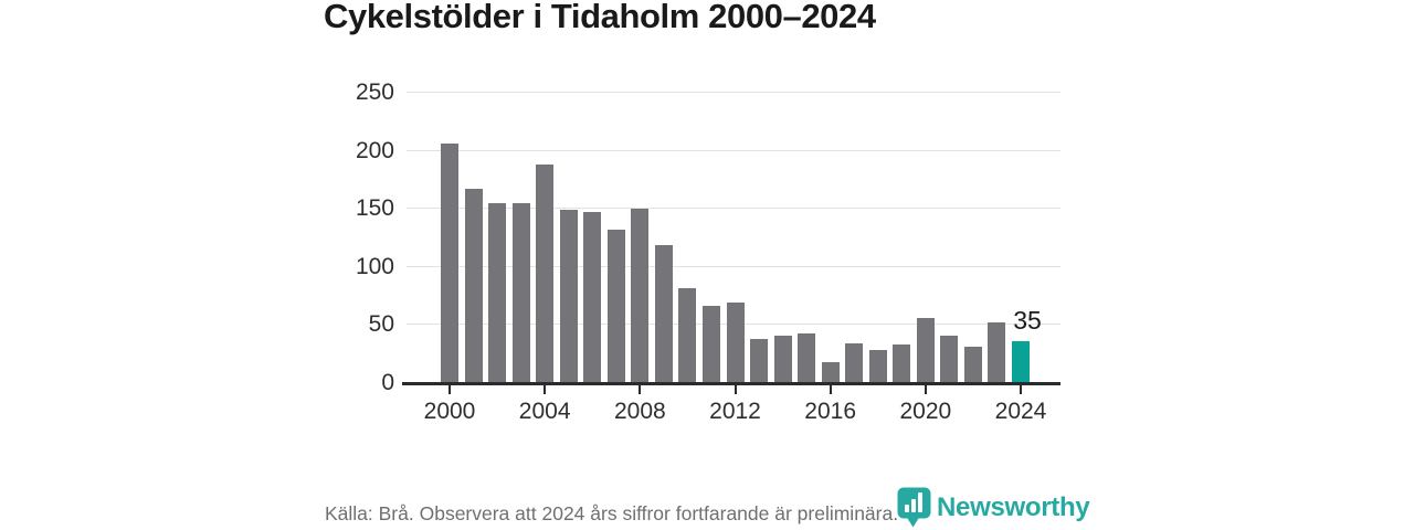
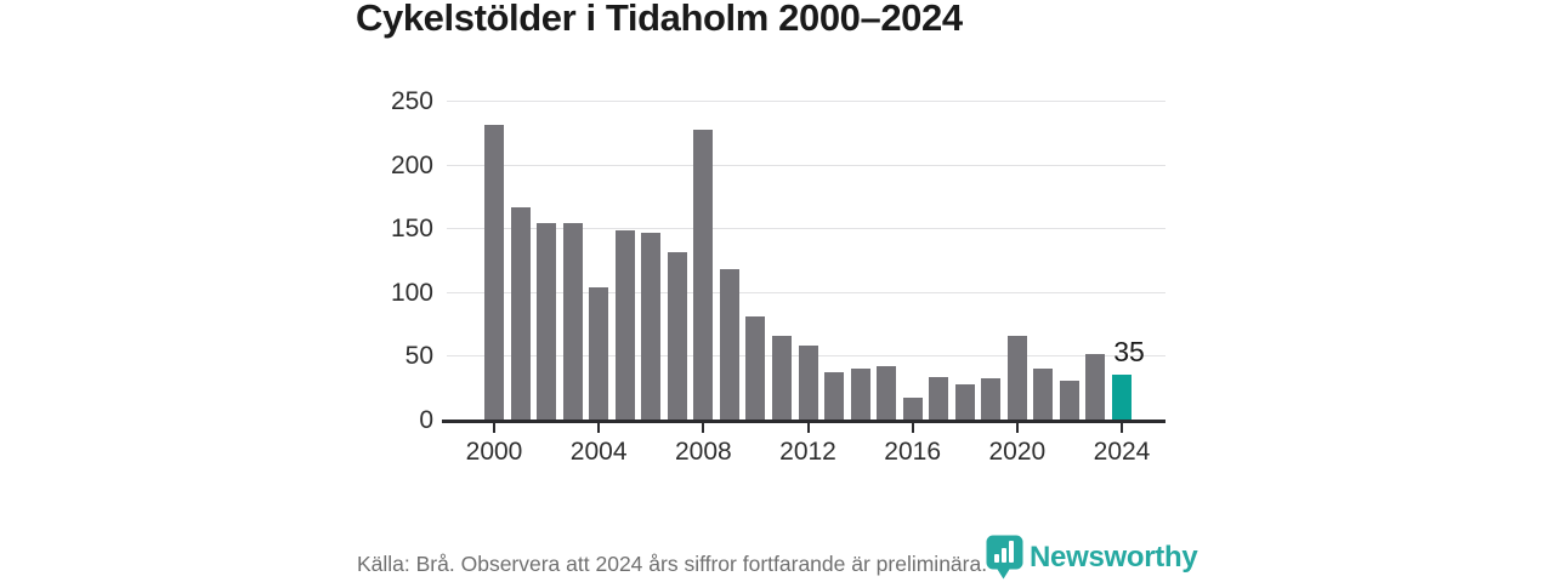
2000: 205 -> 231
2004: 187 -> 104
2008: 149 -> 227
2012: 68 -> 58
2020: 55 -> 66
